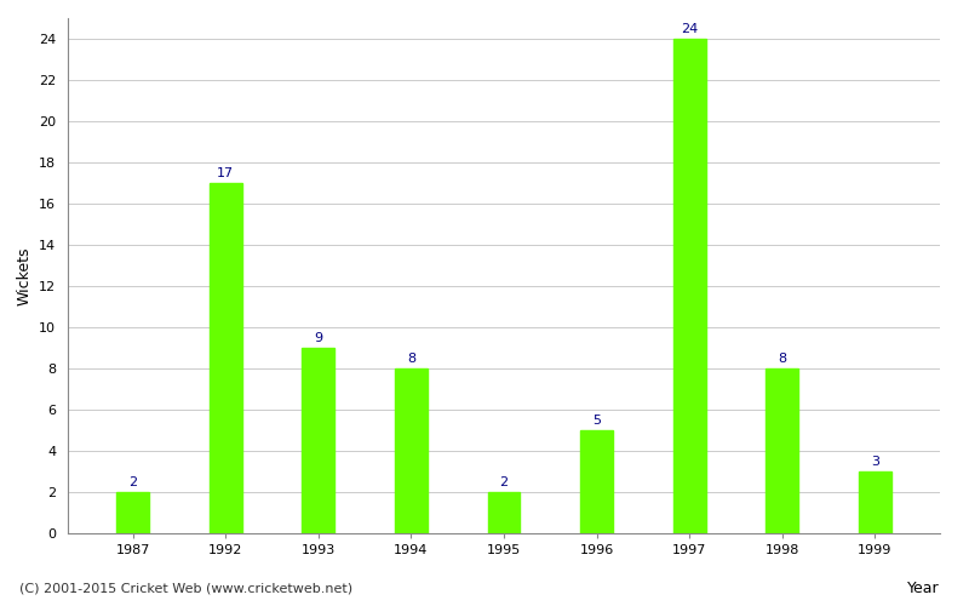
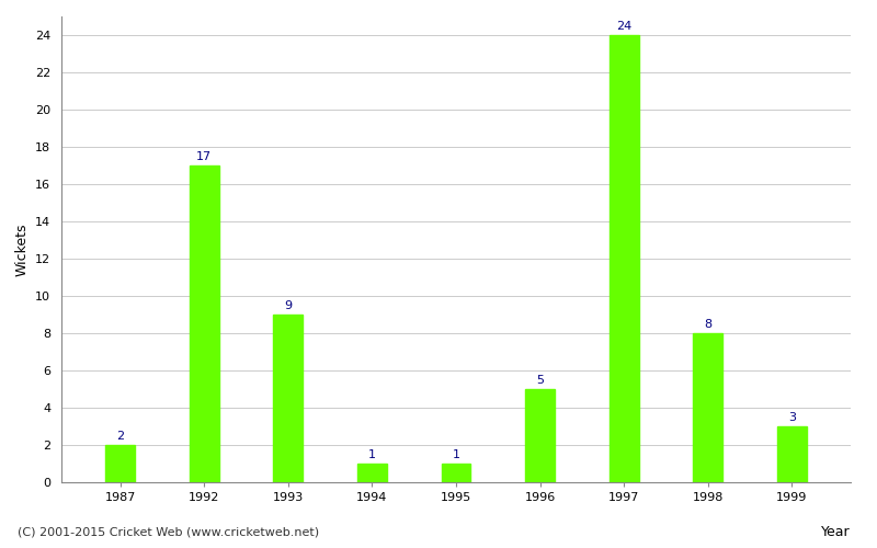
1994: 8 -> 1
1995: 2 -> 1
